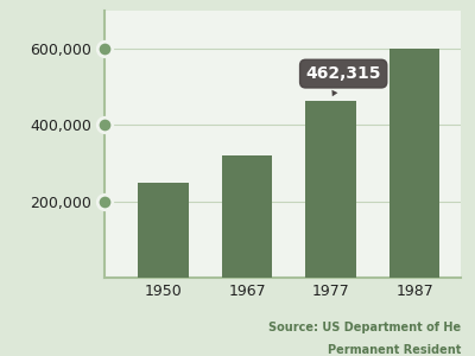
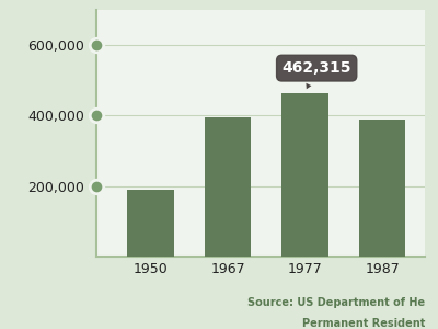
1950: 249,000 -> 190,000
1967: 321,000 -> 395,000
1987: 602,000 -> 390,000
